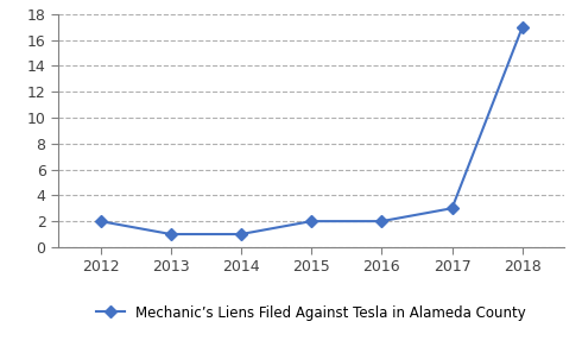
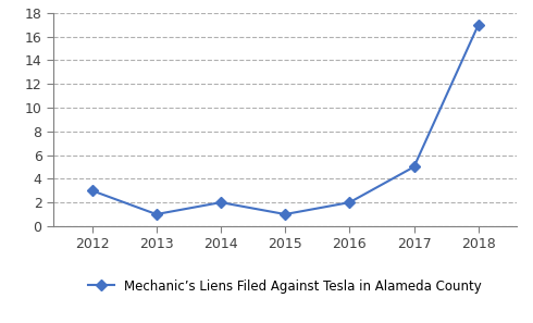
2012: 2 -> 3
2014: 1 -> 2
2015: 2 -> 1
2017: 3 -> 5
